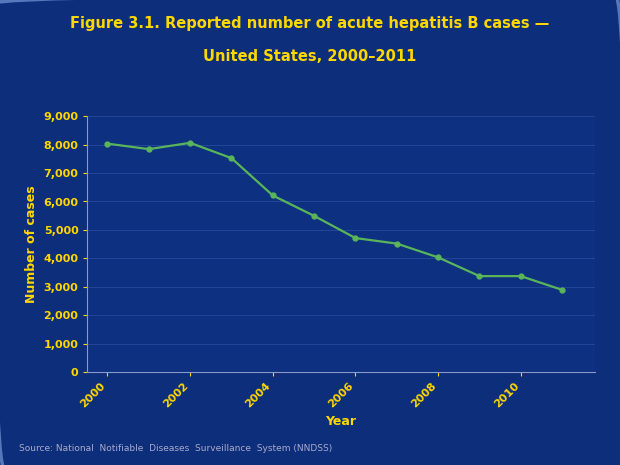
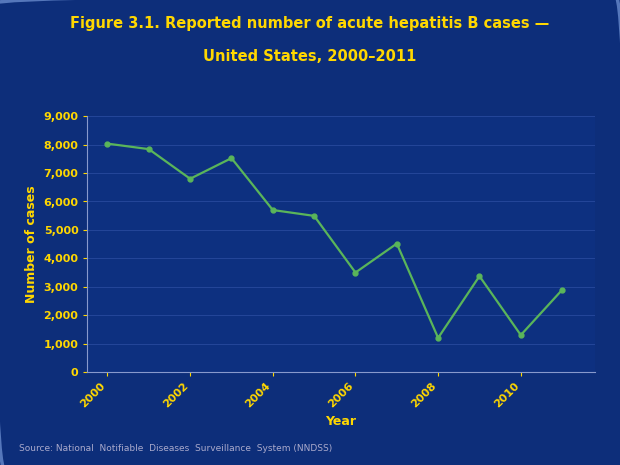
2002: 8,060 -> 6,800
2004: 6,210 -> 5,700
2006: 4,710 -> 3,500
2008: 4,030 -> 1,200
2010: 3,370 -> 1,300
